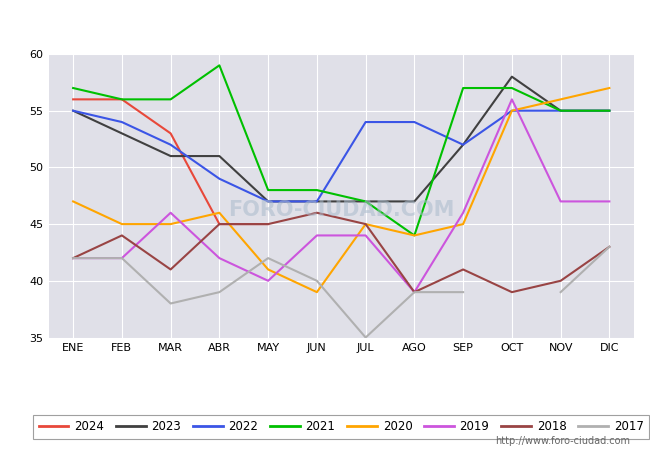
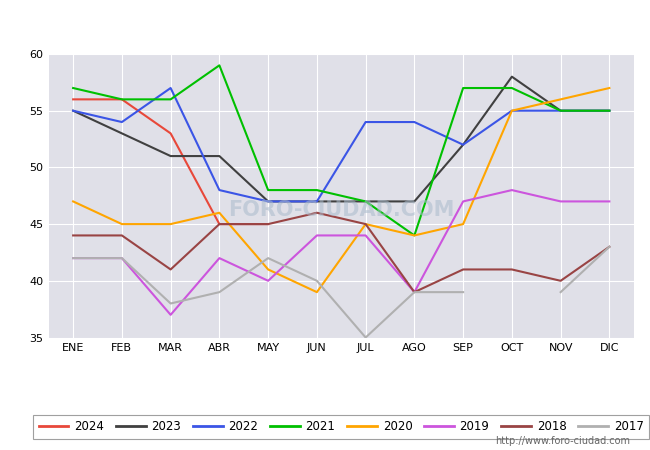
2018/ENE: 42 -> 44
2022/MAR: 52 -> 57
2019/MAR: 46 -> 37
2022/ABR: 49 -> 48
2019/SEP: 46 -> 47
2019/OCT: 56 -> 48
2018/OCT: 39 -> 41
